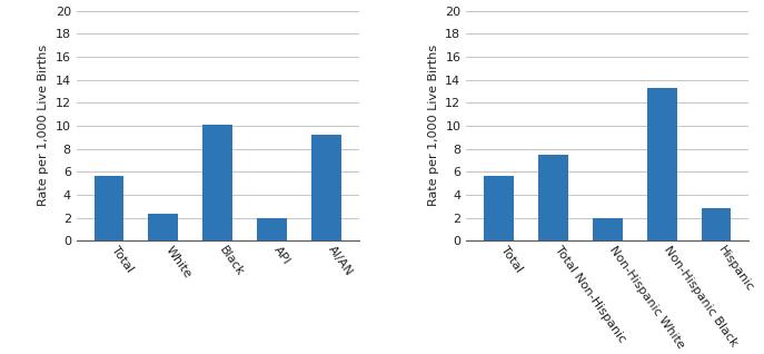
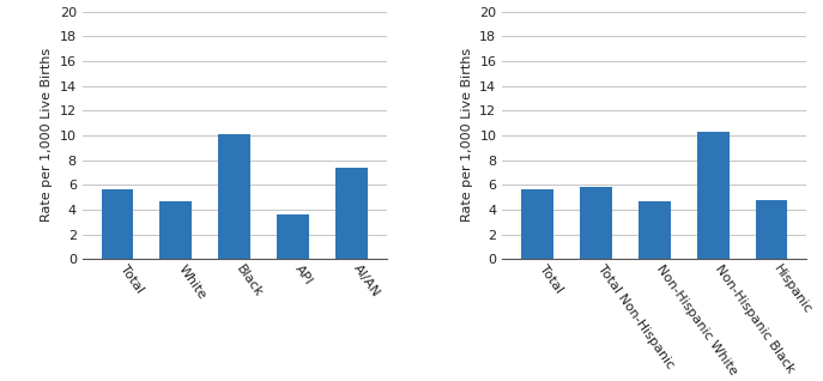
White: 2.3 -> 4.7
API: 2.0 -> 3.6
AI/AN: 9.2 -> 7.4
Total Non-Hispanic: 7.5 -> 5.8
Non-Hispanic White: 2.0 -> 4.7
Non-Hispanic Black: 13.3 -> 10.3
Hispanic: 2.8 -> 4.8
